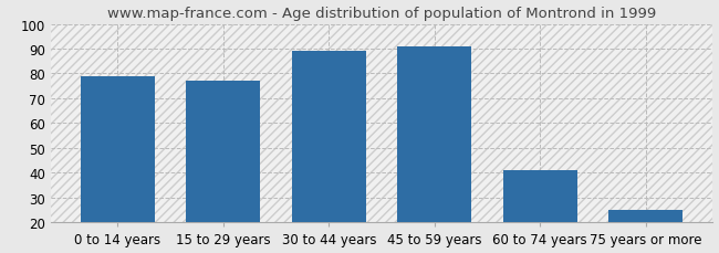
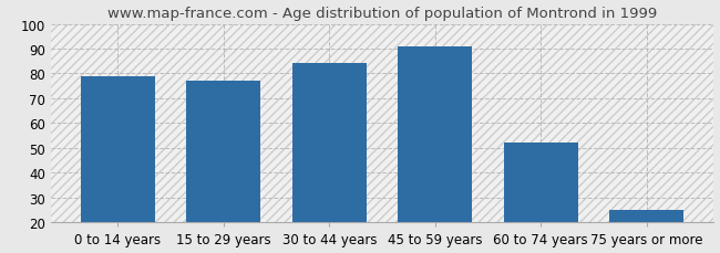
30 to 44 years: 89 -> 84
60 to 74 years: 41 -> 52
